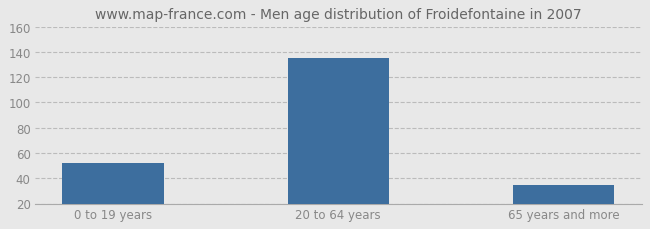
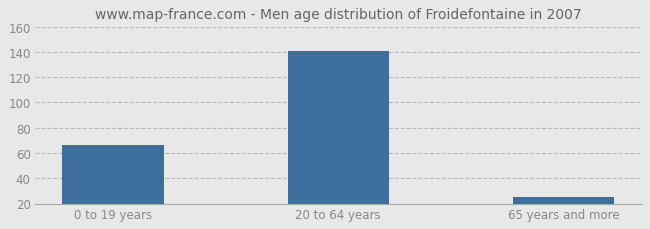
0 to 19 years: 52 -> 66
20 to 64 years: 135 -> 141
65 years and more: 35 -> 25
